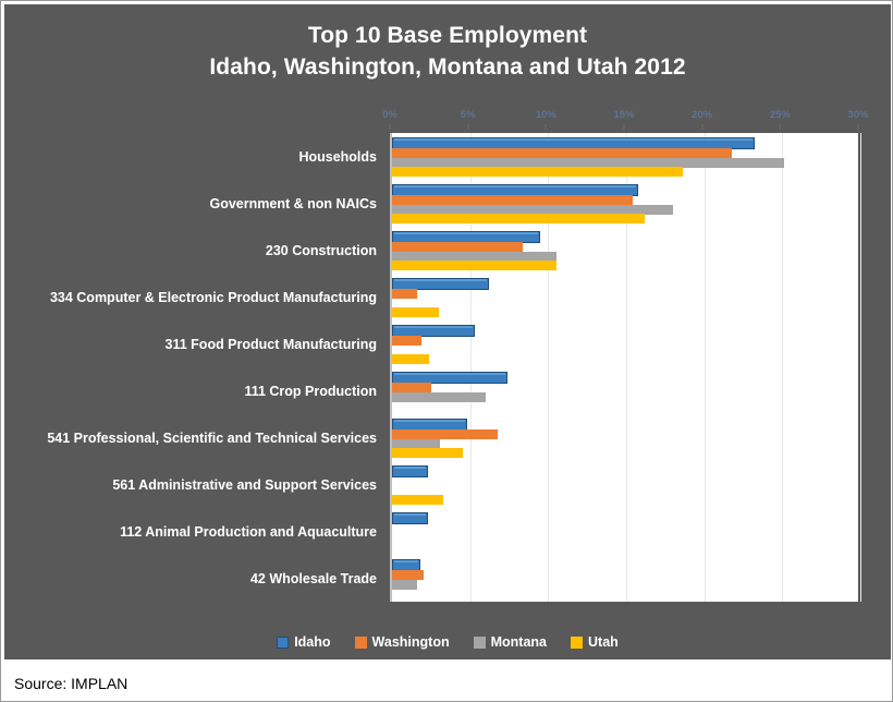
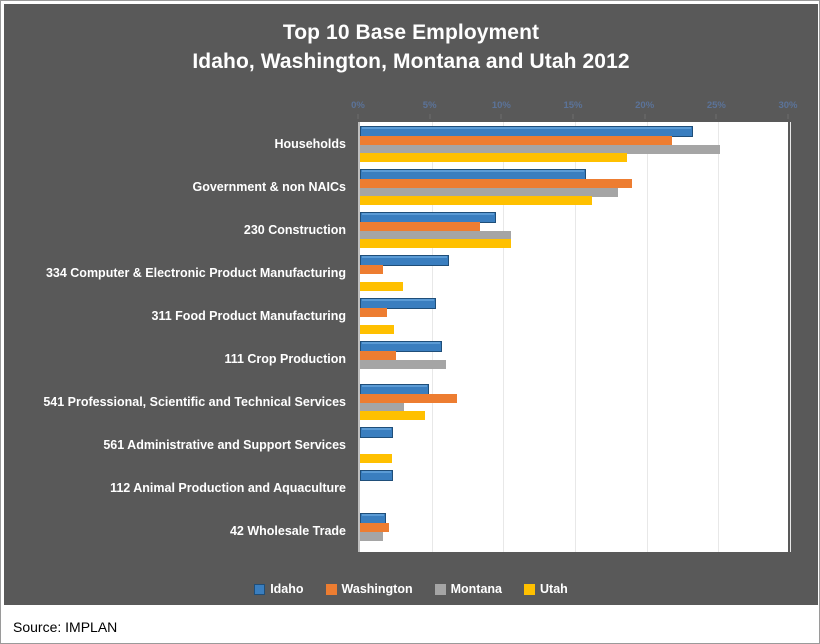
Washington/Government & non NAICs: 15.4% -> 19.0%
Idaho/111 Crop Production: 7.4% -> 5.7%
Utah/561 Administrative and Support Services: 3.3% -> 2.2%
